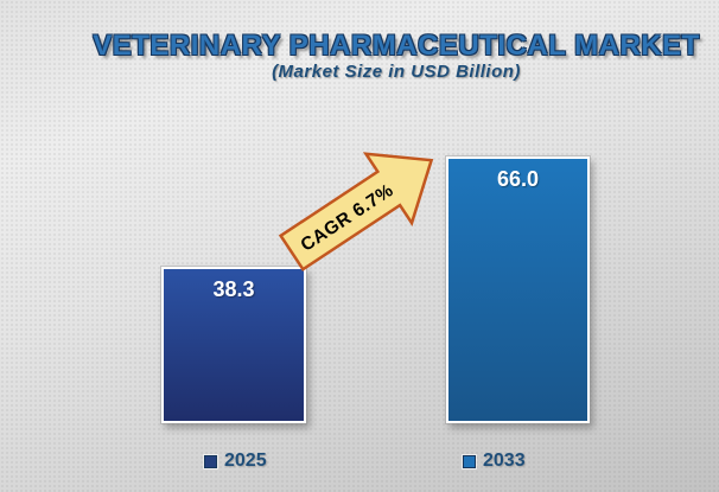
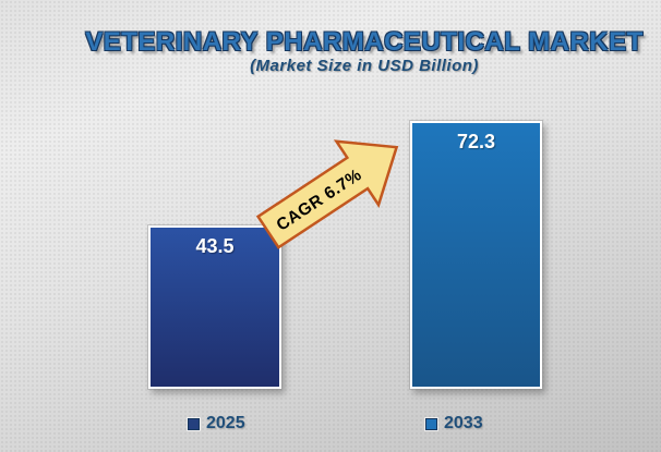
2025: 38.3 -> 43.5
2033: 66.0 -> 72.3
